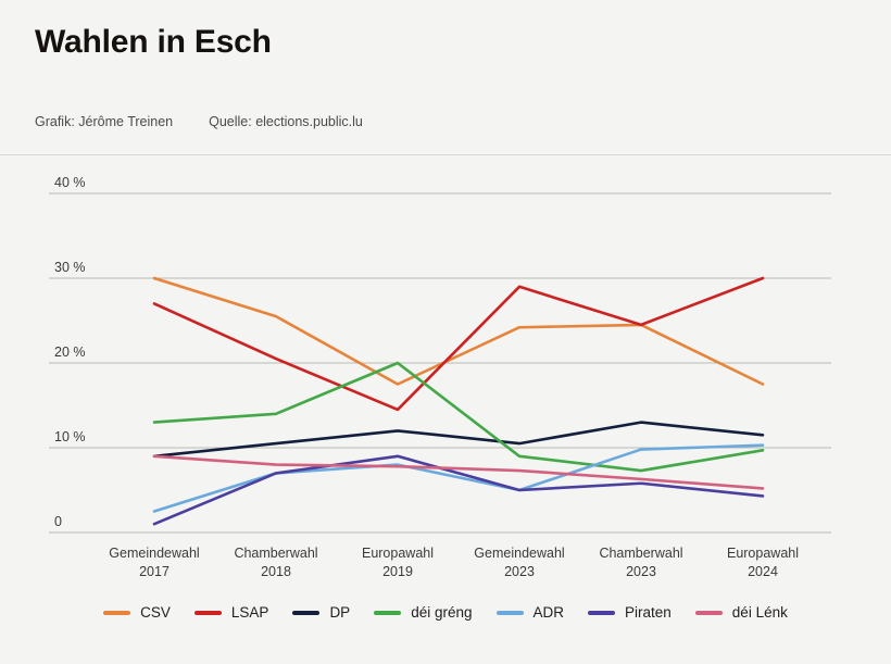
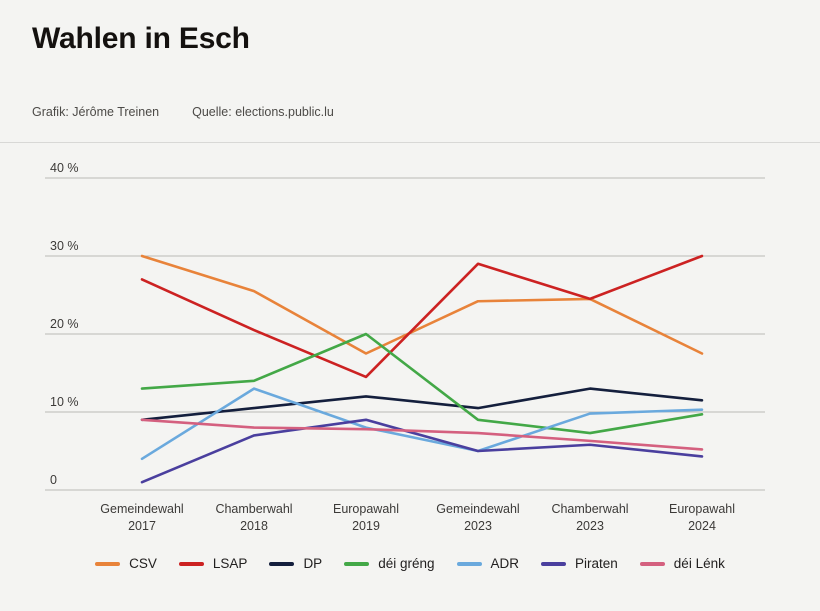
ADR/Gemeindewahl 2017: 2% -> 4%
ADR/Chamberwahl 2018: 7% -> 13%
